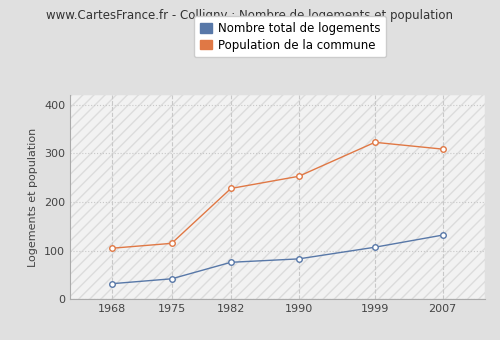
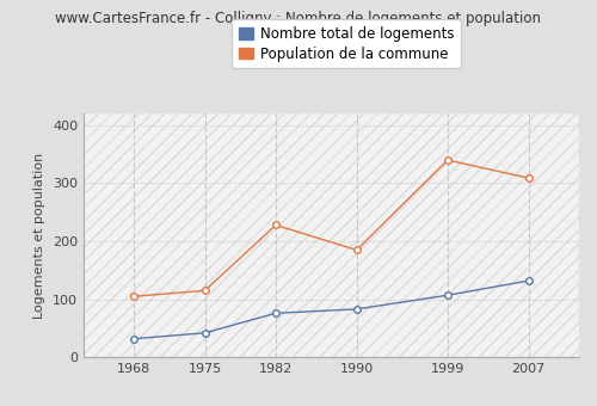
Population de la commune/1990: 253 -> 185
Population de la commune/1999: 323 -> 340
